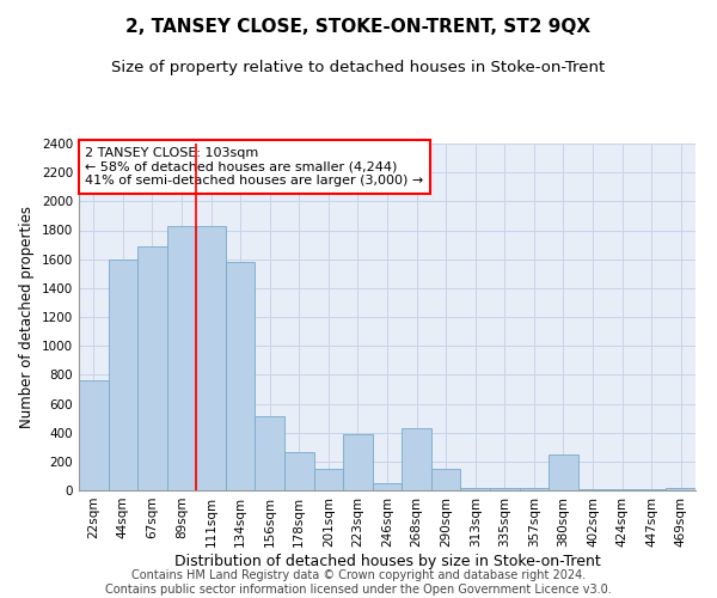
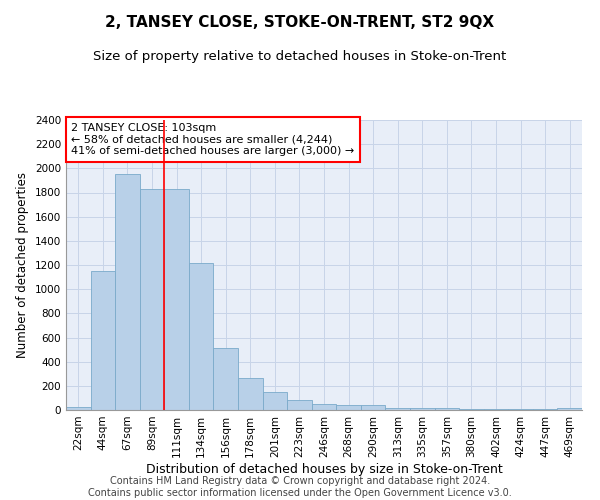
22sqm: 760 -> 30
44sqm: 1600 -> 1150
67sqm: 1690 -> 1950
134sqm: 1580 -> 1220
223sqm: 390 -> 80
268sqm: 430 -> 40
290sqm: 150 -> 40
380sqm: 250 -> 0
